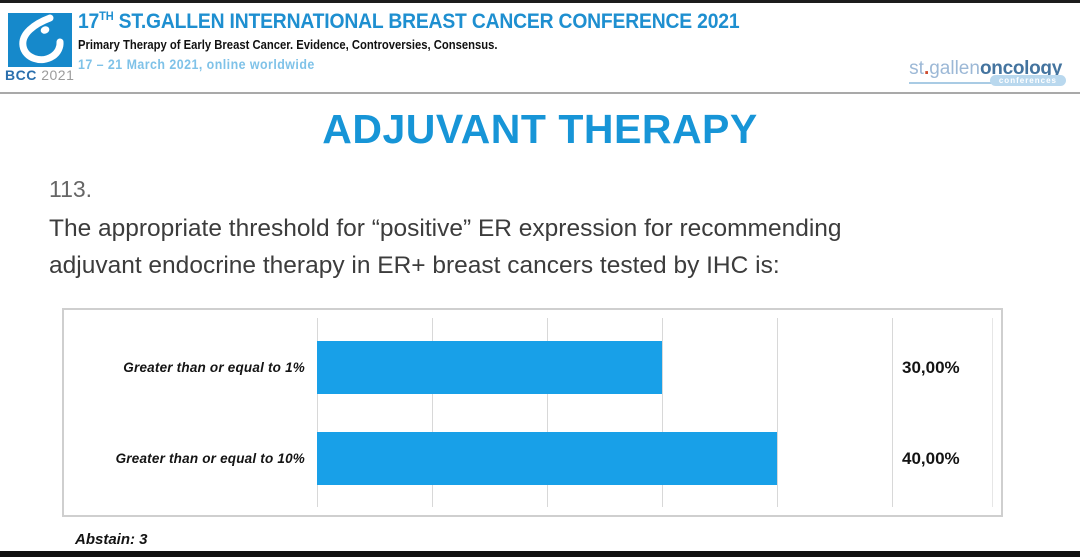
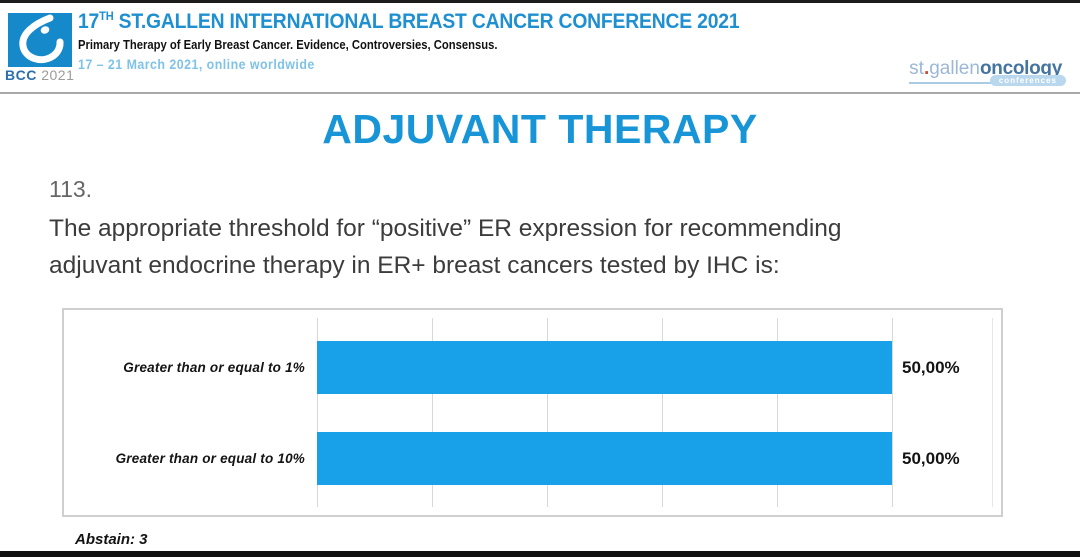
Greater than or equal to 1%: 30,00% -> 50,00%
Greater than or equal to 10%: 40,00% -> 50,00%
